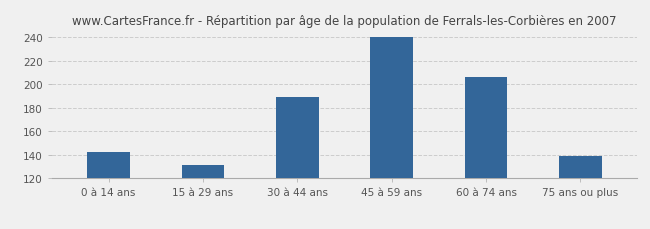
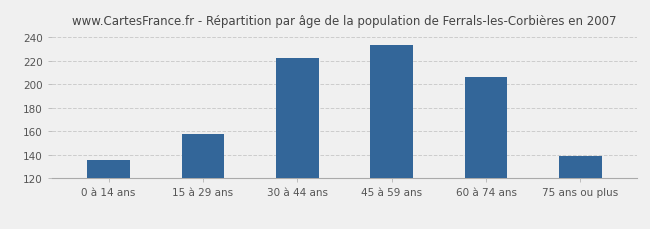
0 à 14 ans: 142 -> 136
15 à 29 ans: 131 -> 158
30 à 44 ans: 189 -> 222
45 à 59 ans: 240 -> 233
